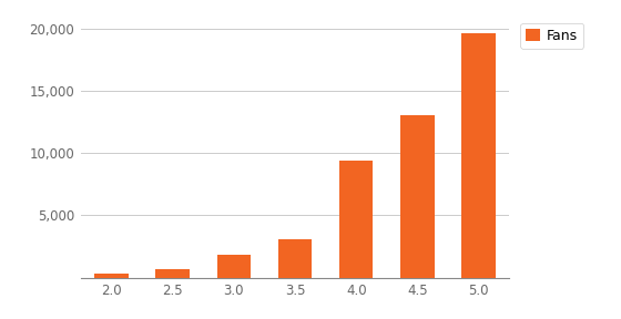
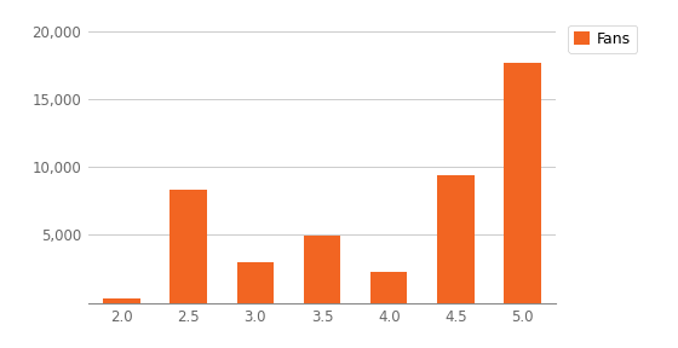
2.5: 700 -> 8,300
3.0: 1,800 -> 3,000
3.5: 3,100 -> 4,900
4.0: 9,400 -> 2,300
4.5: 13,000 -> 9,400
5.0: 19,600 -> 17,700
